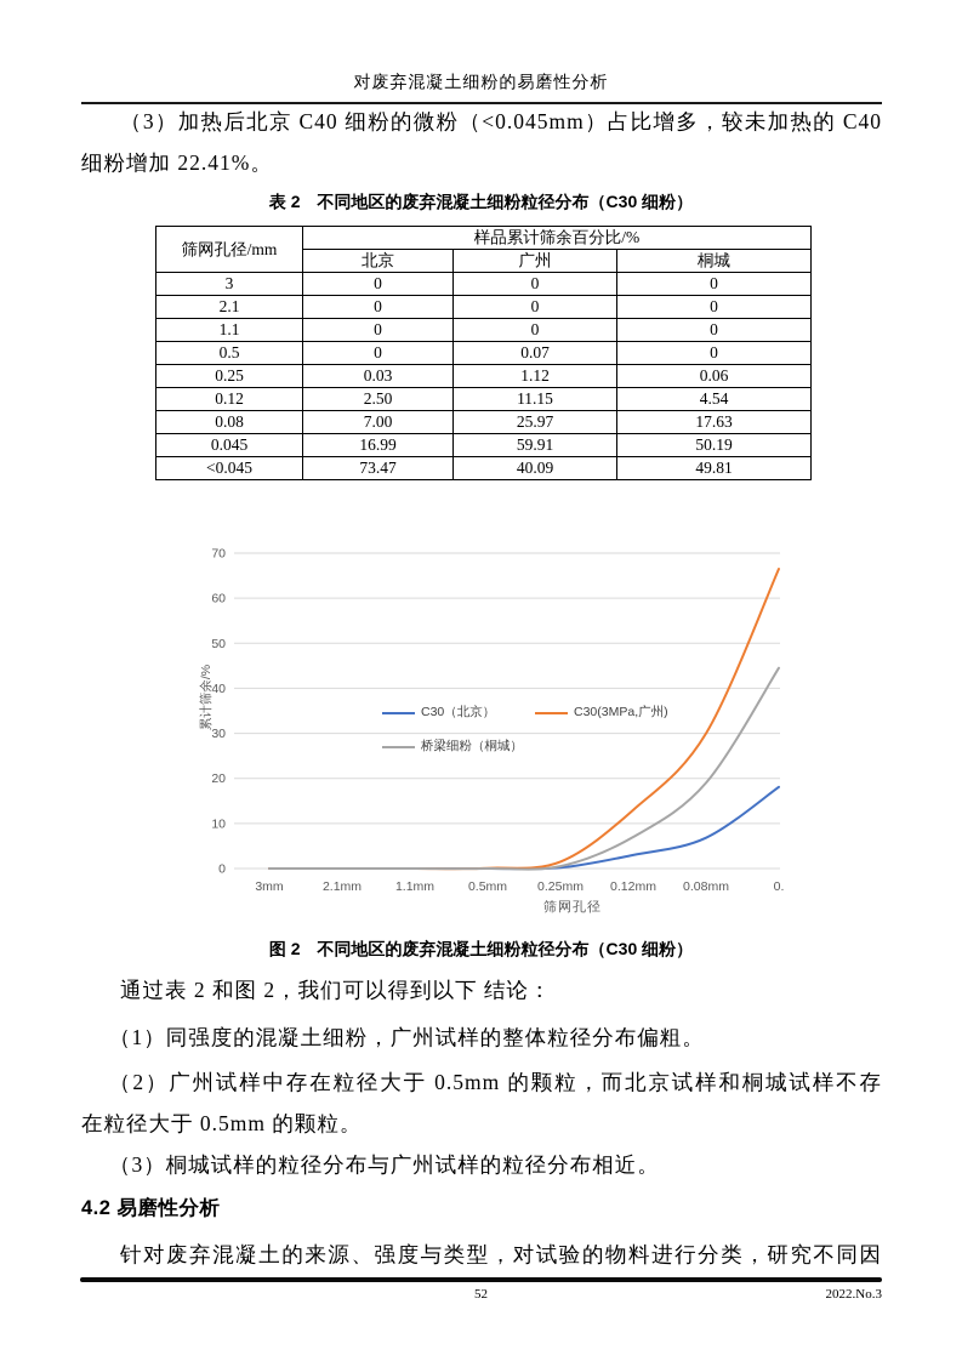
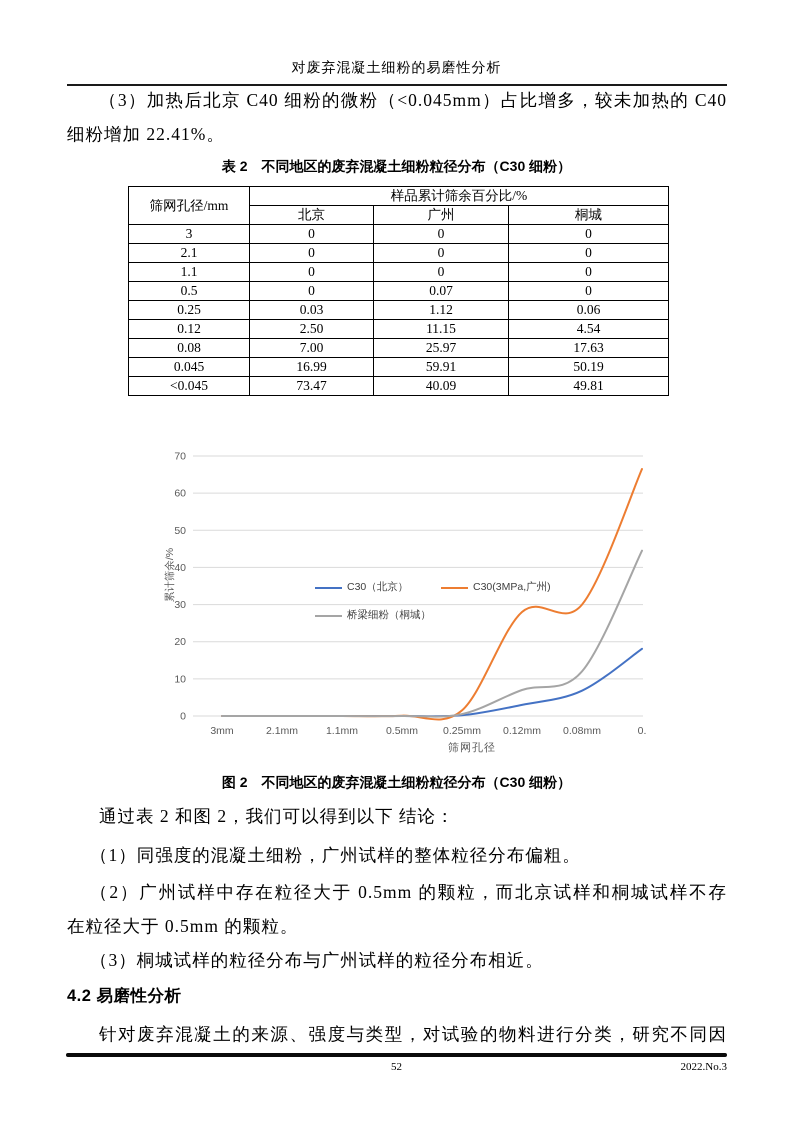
C30(3MPa,广州)/0.12mm: 13 -> 28
桥梁细粉（桐城）/0.08mm: 19 -> 12
